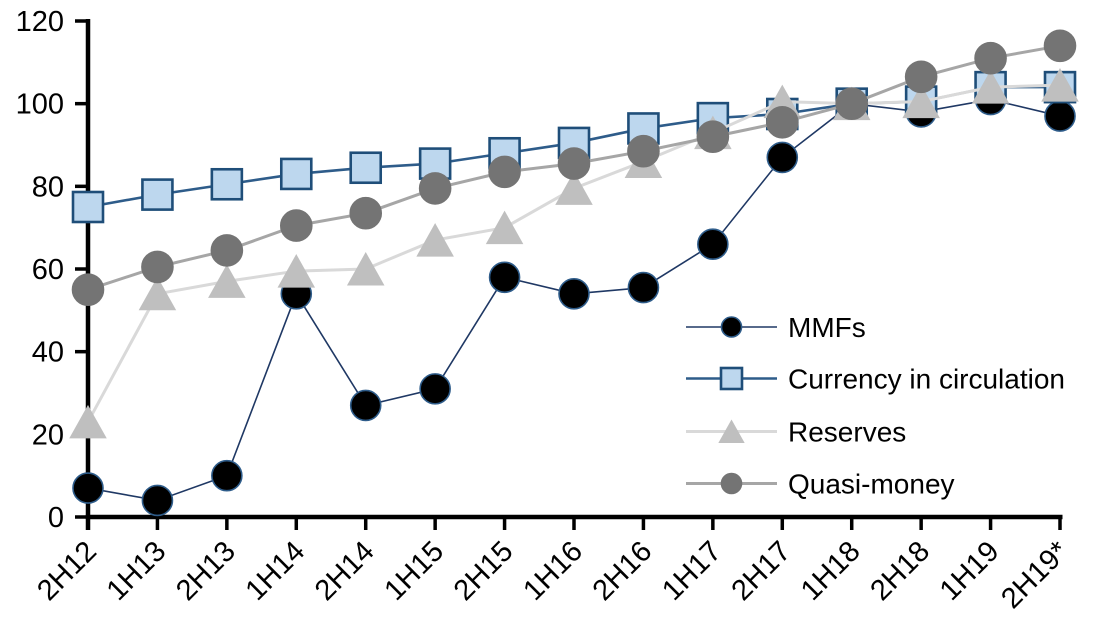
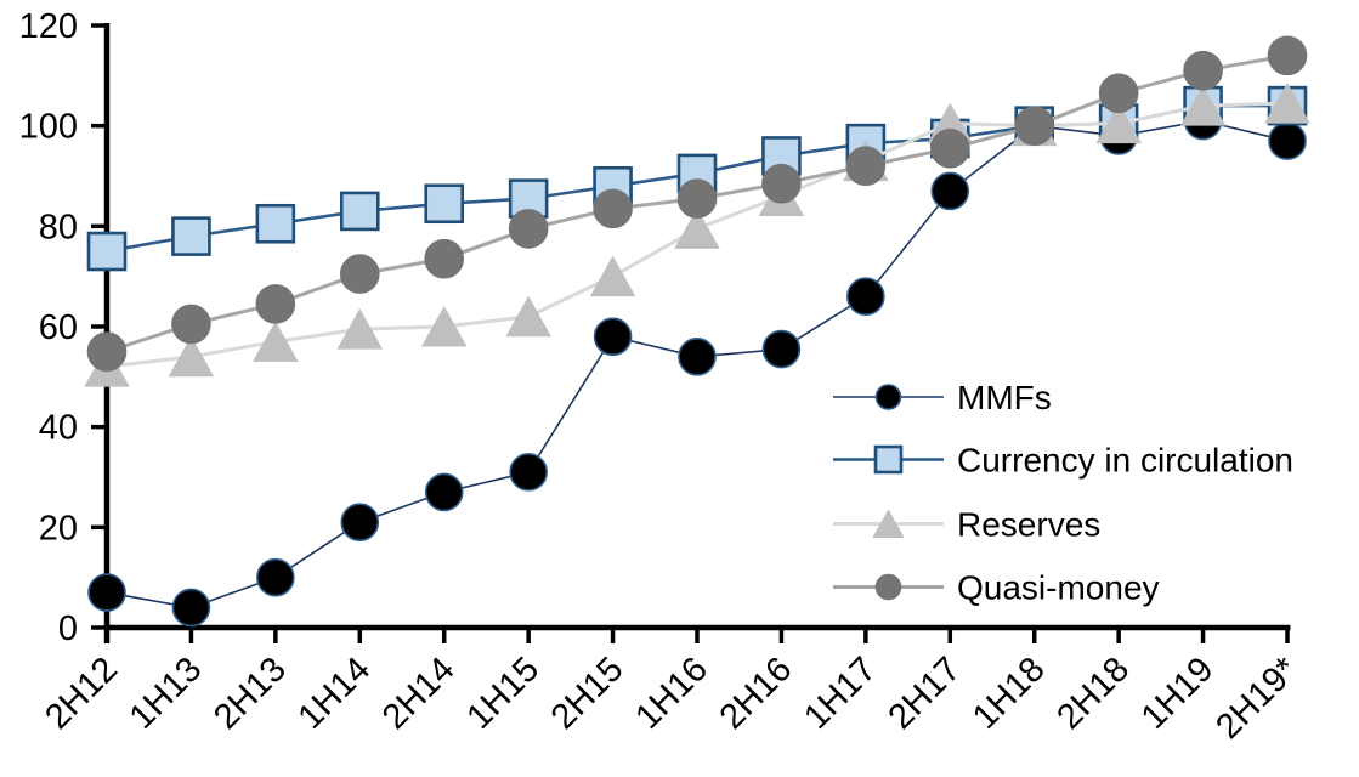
Reserves/2H12: 23 -> 52
MMFs/1H14: 54 -> 21
Reserves/1H15: 67 -> 62
